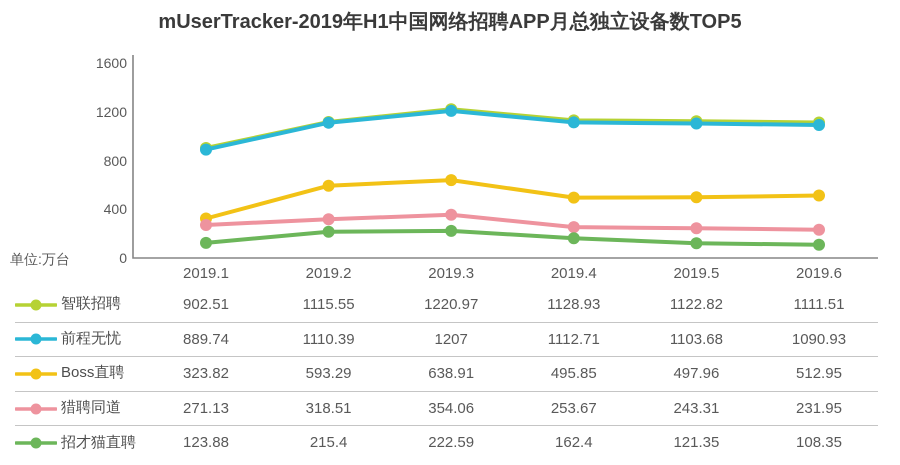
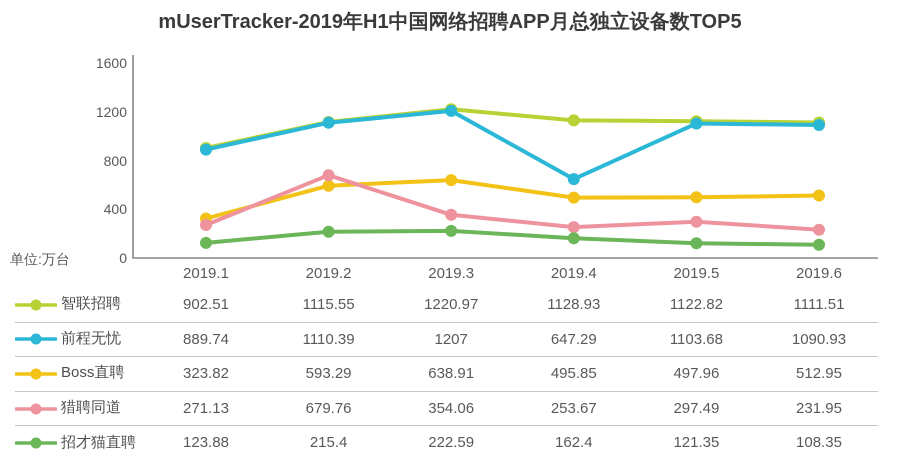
猎聘同道/2019.2: 318.51 -> 679.76
前程无忧/2019.4: 1112.71 -> 647.29
猎聘同道/2019.5: 243.31 -> 297.49
